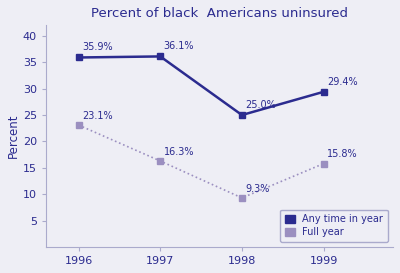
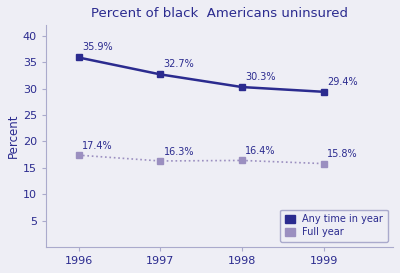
Full year/1996: 23.1% -> 17.4%
Any time in year/1997: 36.1% -> 32.7%
Any time in year/1998: 25.0% -> 30.3%
Full year/1998: 9.3% -> 16.4%
